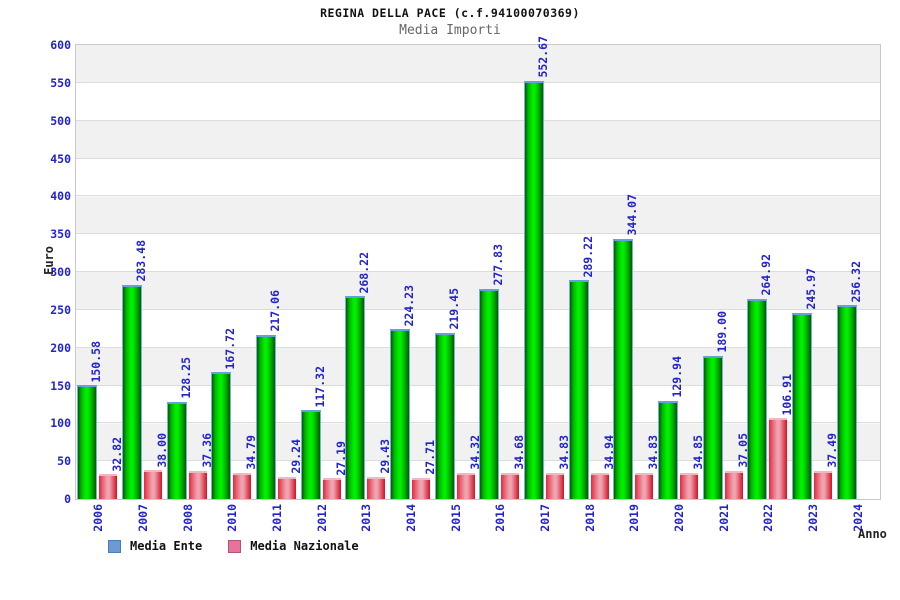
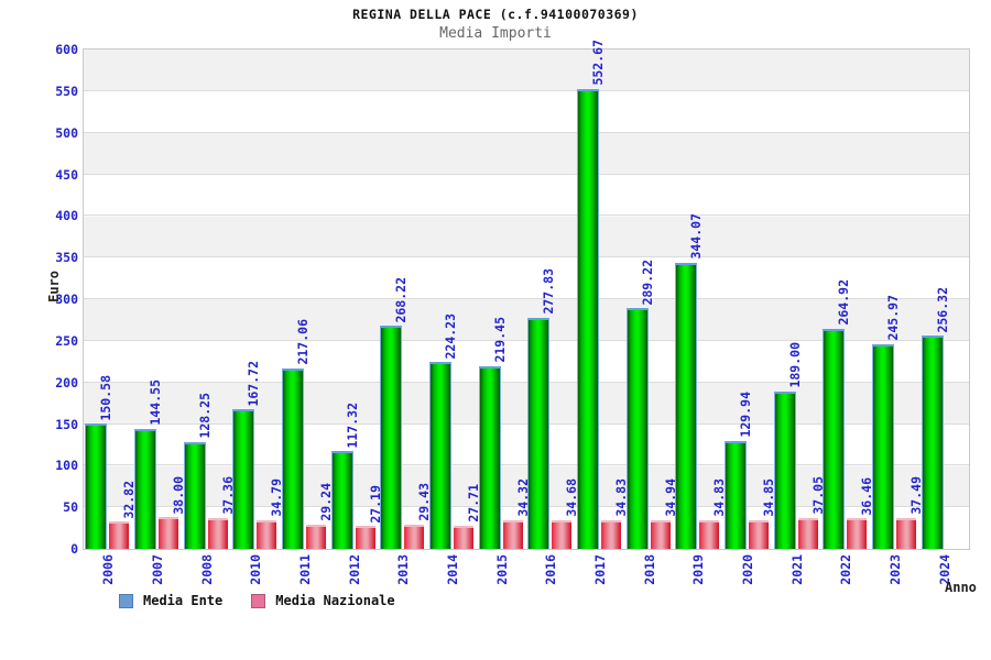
Media Ente/2007: 283.48 -> 144.55
Media Nazionale/2022: 106.91 -> 36.46
